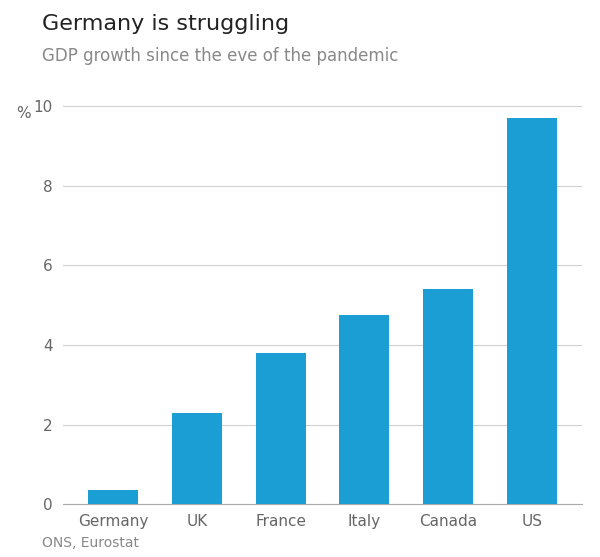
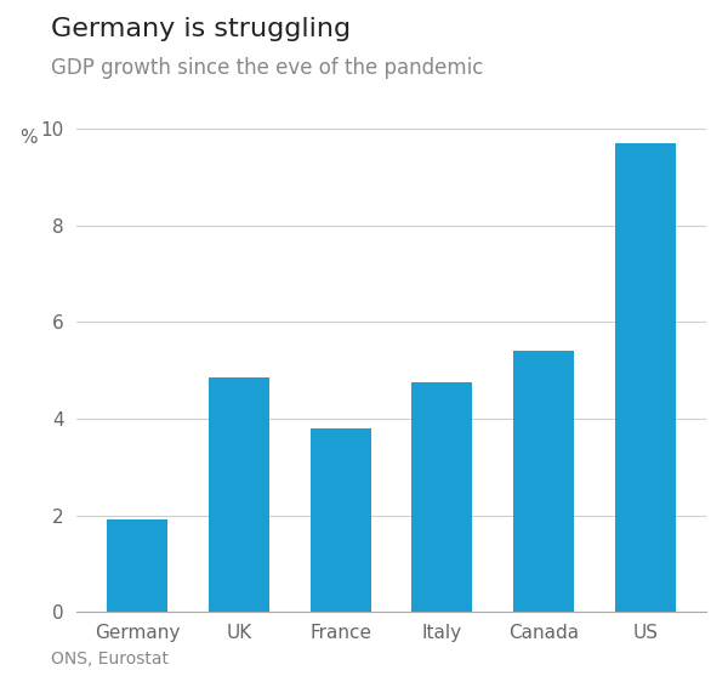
Germany: 0.35 -> 1.90
UK: 2.30 -> 4.85
